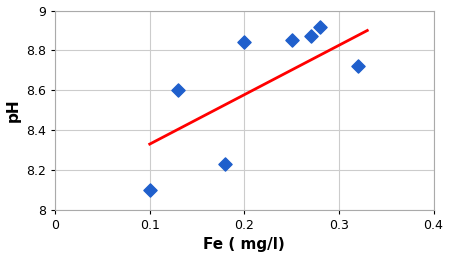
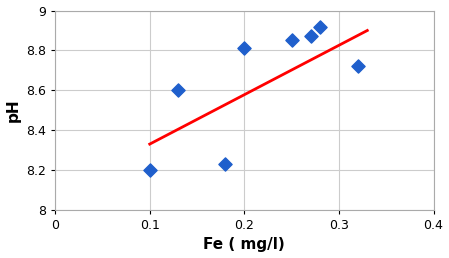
0.1: 8.10 -> 8.20
0.2: 8.84 -> 8.81
